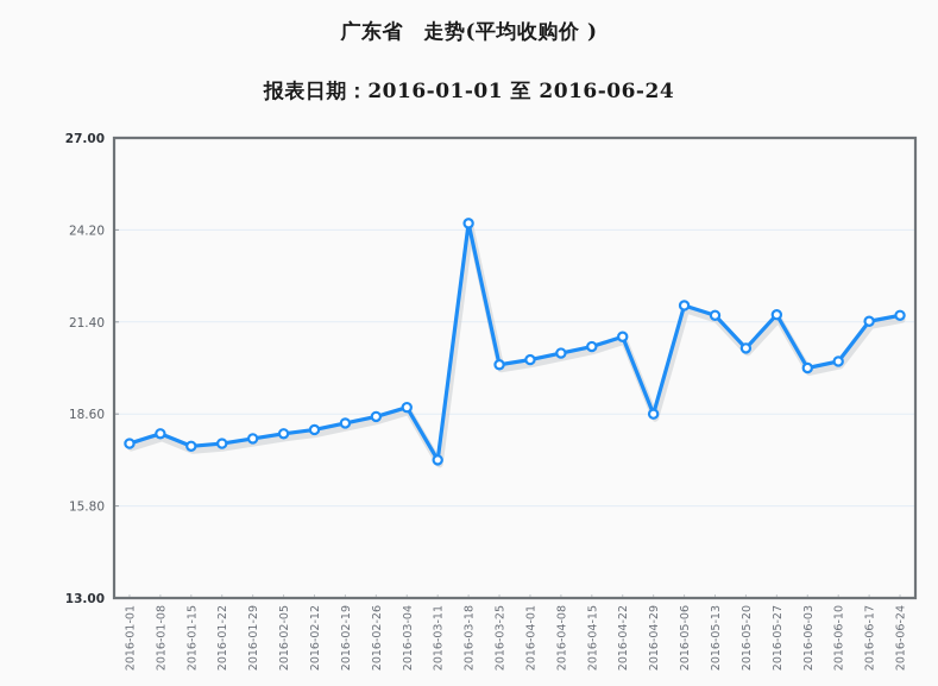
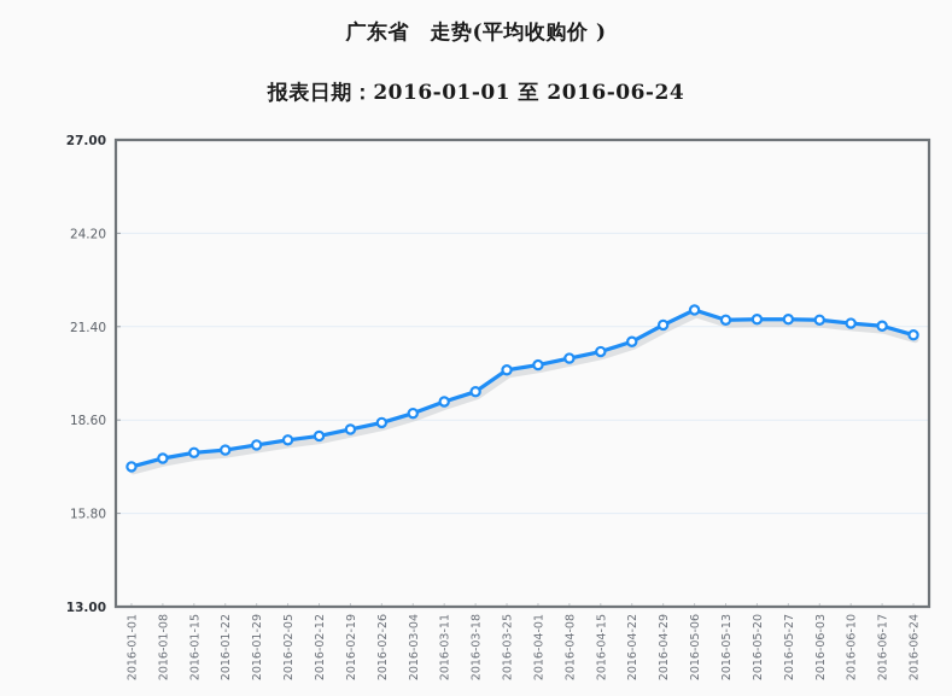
2016-01-01: 17.7 -> 17.2
2016-01-08: 18.0 -> 17.4
2016-03-11: 17.2 -> 19.1
2016-03-18: 24.4 -> 19.4
2016-04-29: 18.6 -> 21.4
2016-05-20: 20.6 -> 21.6
2016-06-03: 20.0 -> 21.6
2016-06-10: 20.2 -> 21.5
2016-06-24: 21.6 -> 21.1
